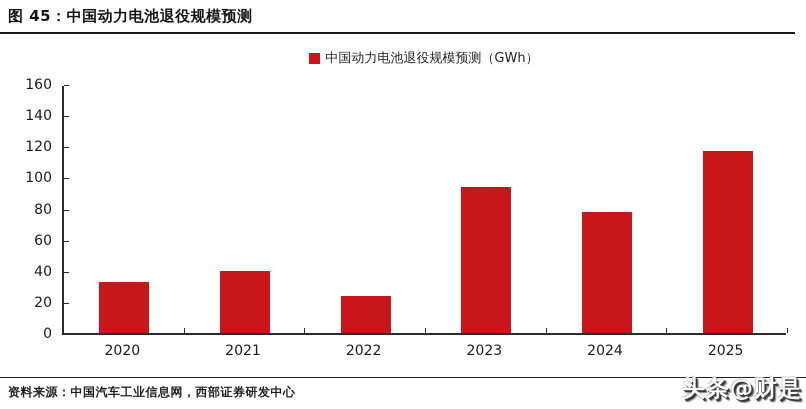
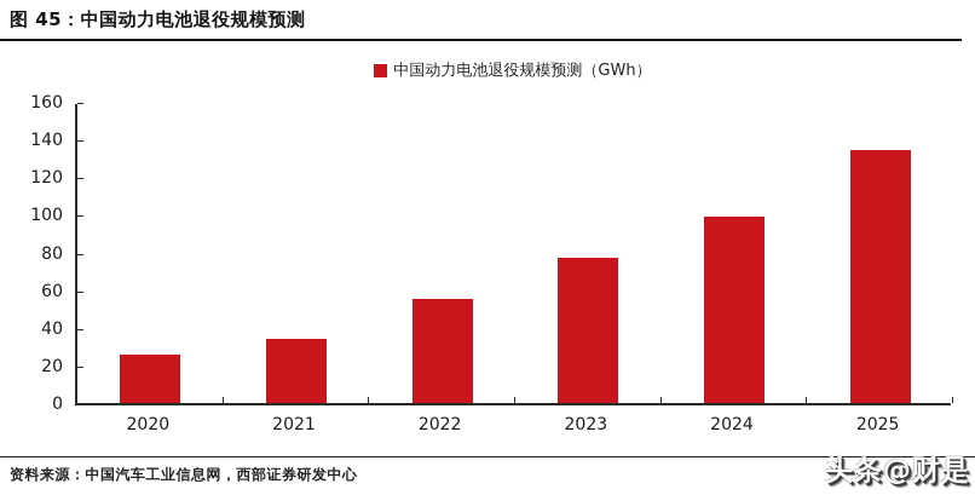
2020: 33 -> 26
2021: 40 -> 34
2022: 24 -> 55
2023: 94 -> 77
2024: 78 -> 99
2025: 117 -> 134
